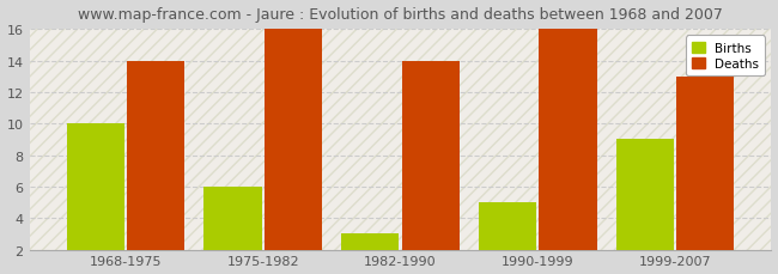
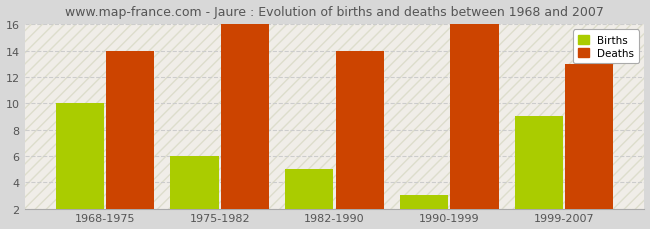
Births/1982-1990: 3 -> 5
Births/1990-1999: 5 -> 3
